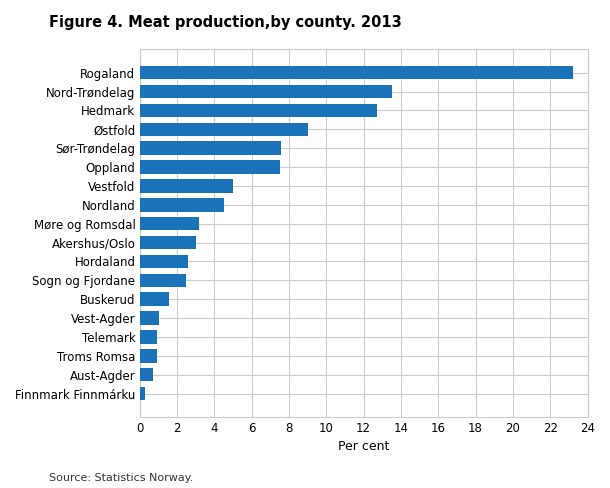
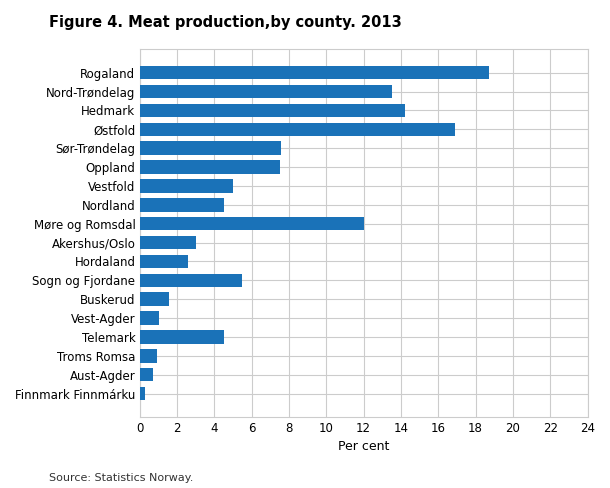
Rogaland: 23.2 -> 18.7
Hedmark: 12.7 -> 14.2
Østfold: 9.0 -> 16.9
Møre og Romsdal: 3.2 -> 12.0
Sogn og Fjordane: 2.5 -> 5.5
Telemark: 0.9 -> 4.5
